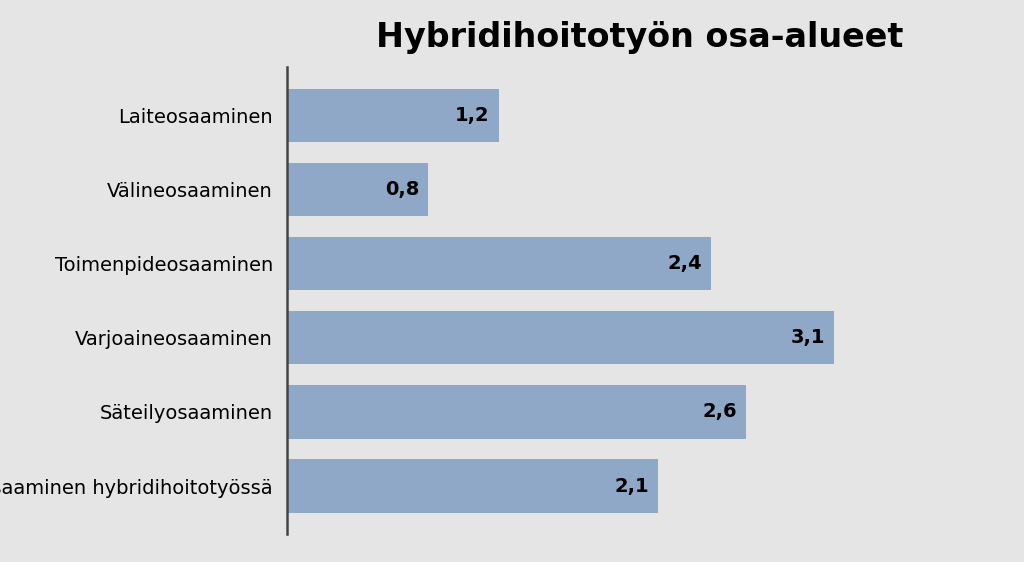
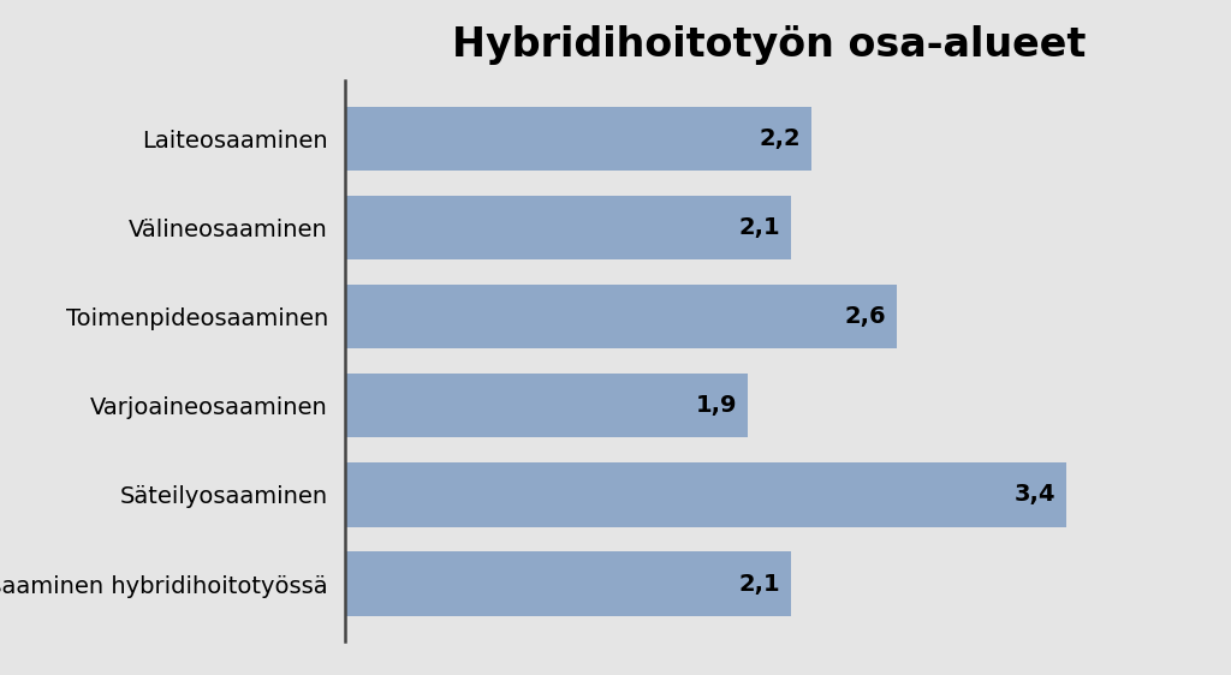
Laiteosaaminen: 1,2 -> 2,2
Välineosaaminen: 0,8 -> 2,1
Toimenpideosaaminen: 2,4 -> 2,6
Varjoaineosaaminen: 3,1 -> 1,9
Säteilyosaaminen: 2,6 -> 3,4
